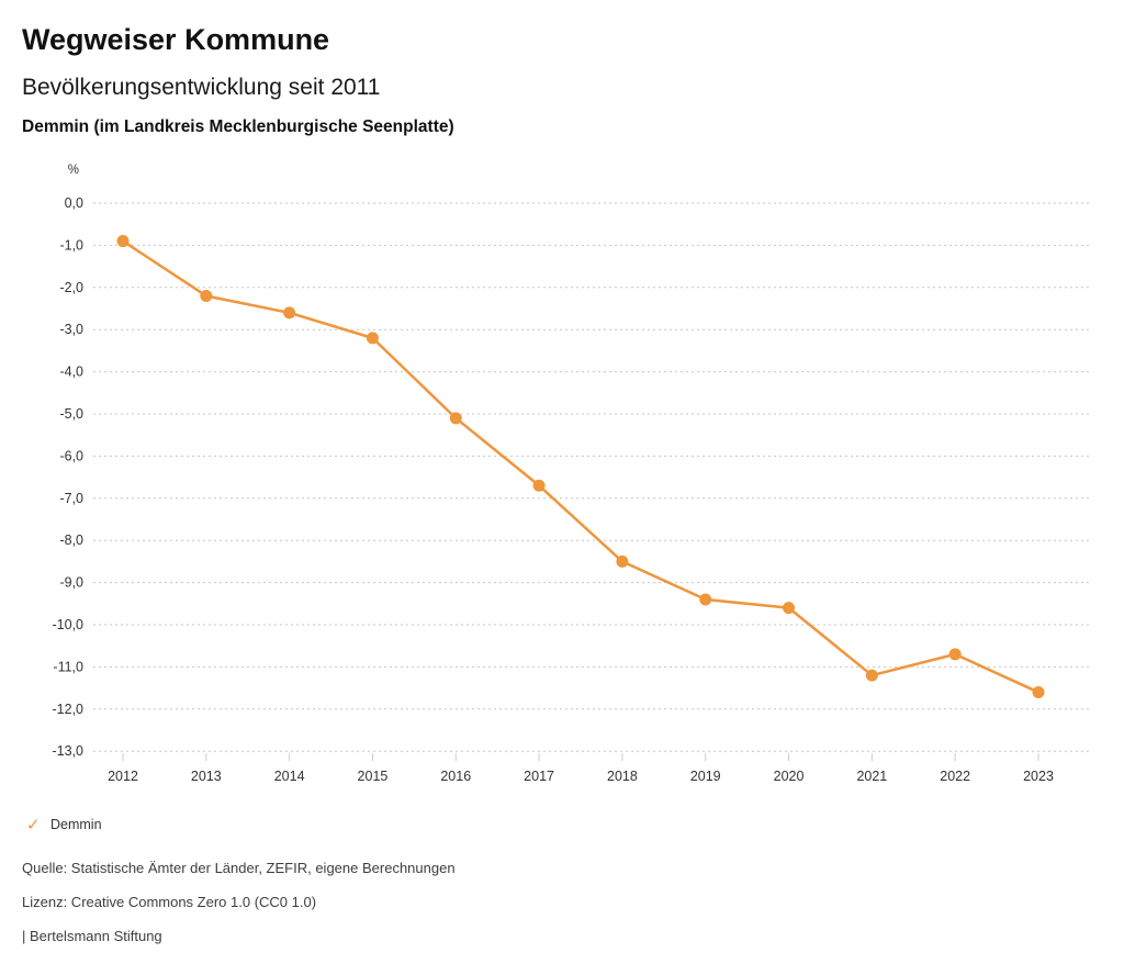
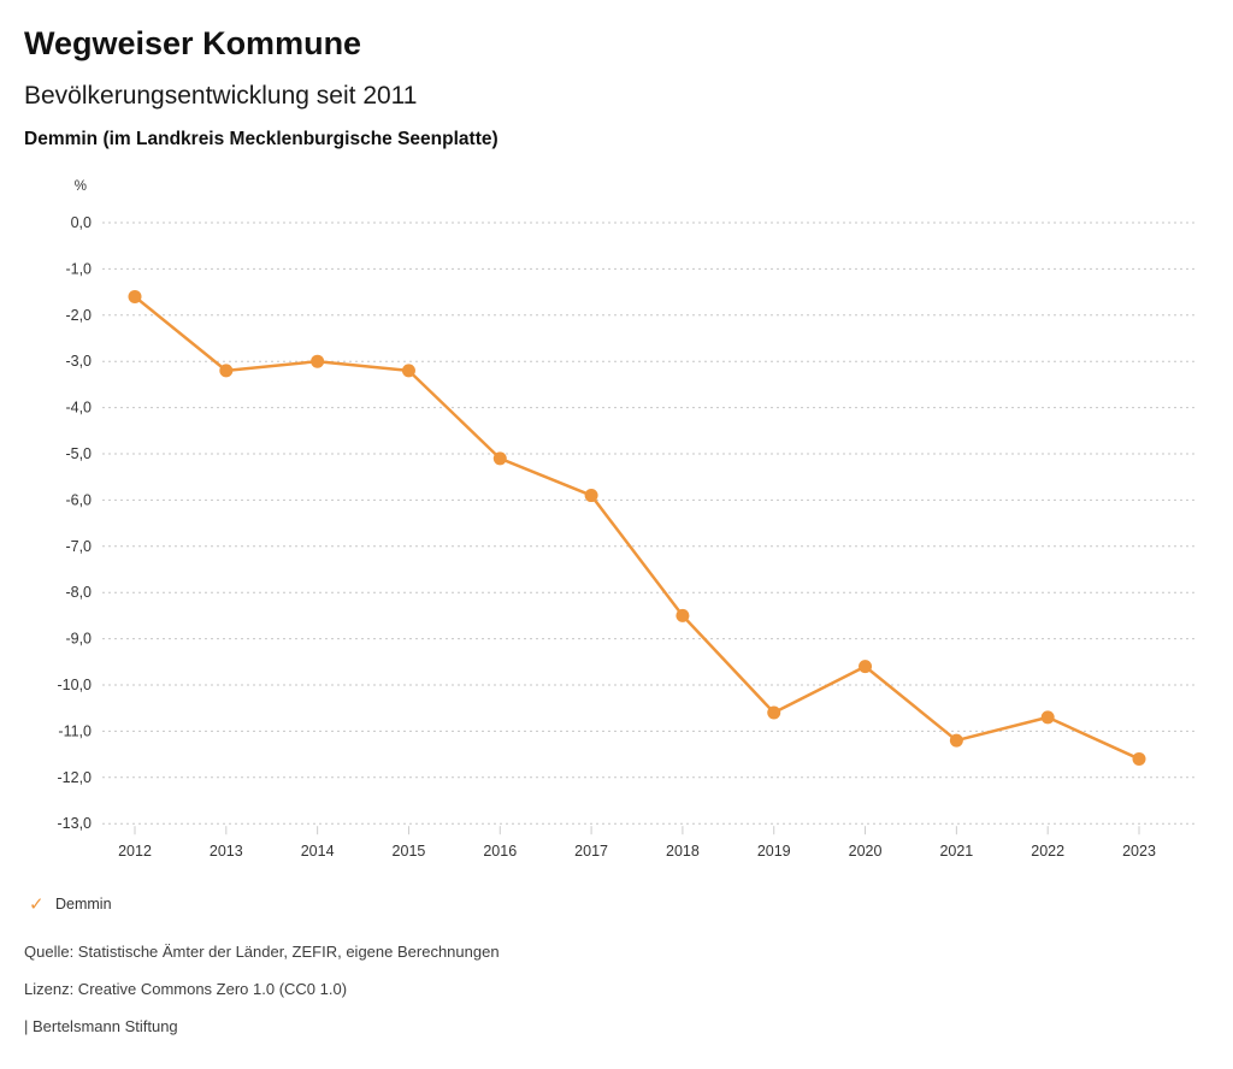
2012: -0,9 -> -1,6
2013: -2,2 -> -3,2
2014: -2,6 -> -3,0
2017: -6,7 -> -5,9
2019: -9,4 -> -10,6
